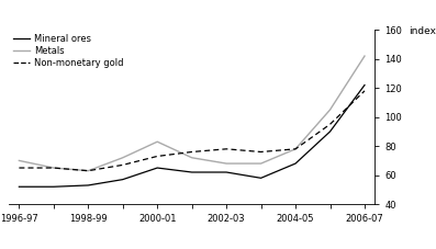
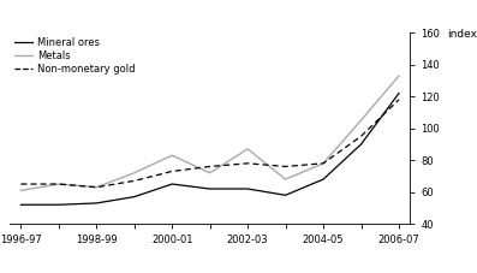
Metals/1996-97: 70 -> 61
Metals/2002-03: 68 -> 87
Metals/2006-07: 142 -> 133
